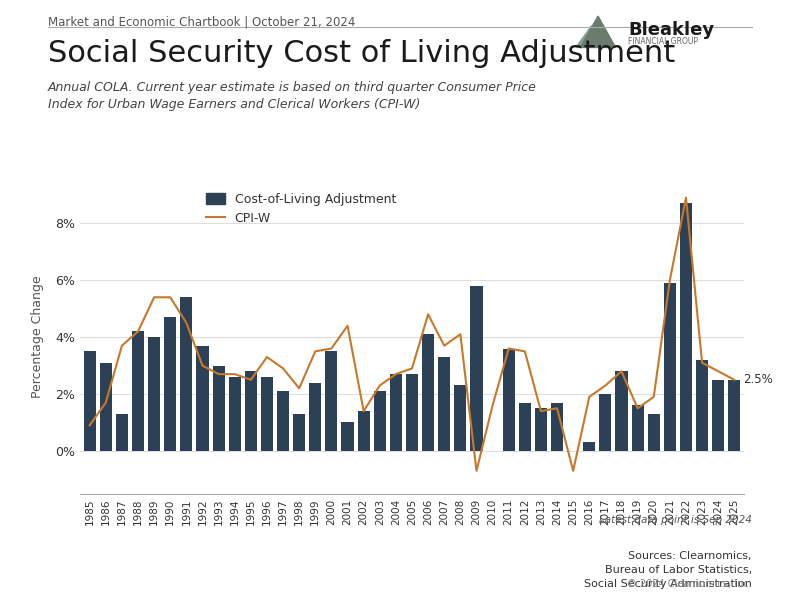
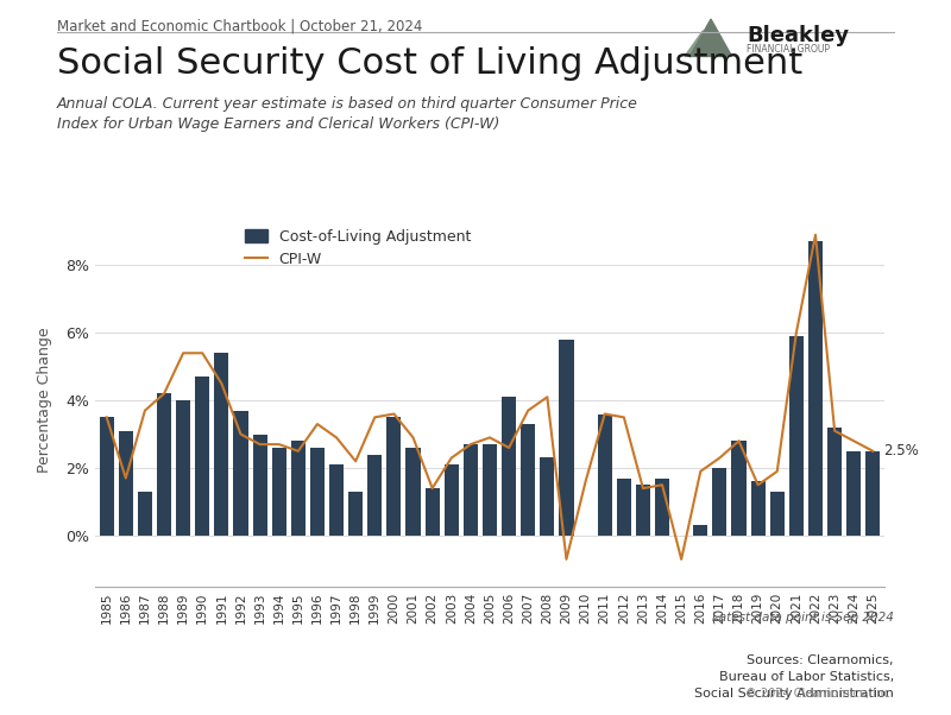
CPI-W/1985: 0.9% -> 3.5%
Cost-of-Living Adjustment/2001: 1.0% -> 2.6%
CPI-W/2001: 4.4% -> 2.9%
CPI-W/2006: 4.8% -> 2.6%
